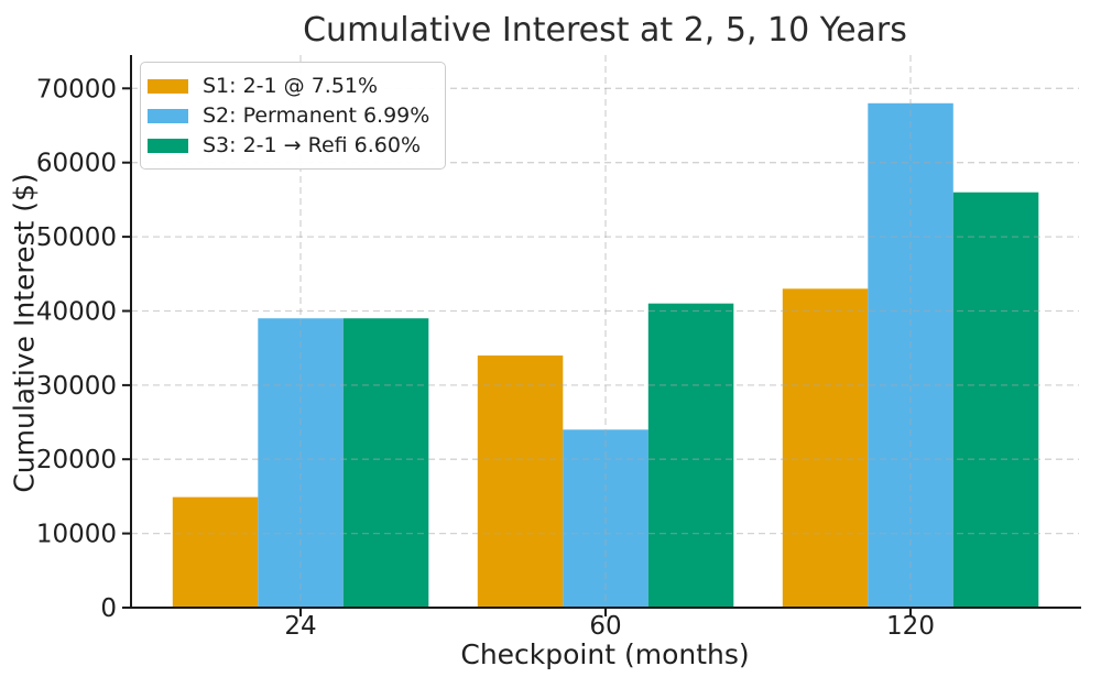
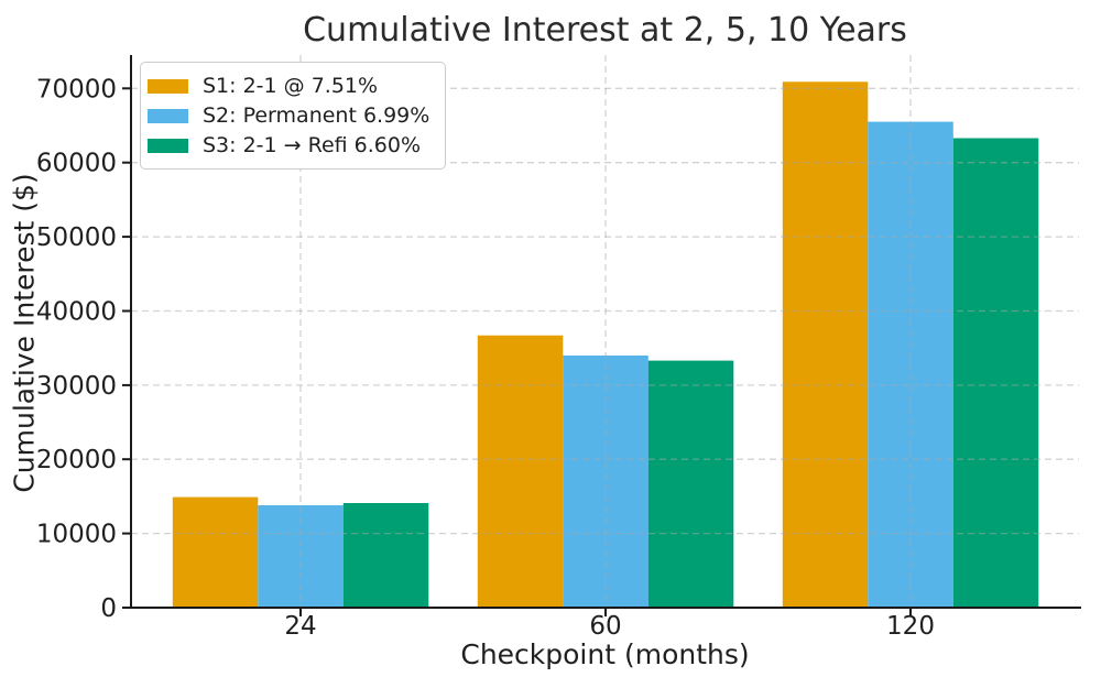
S2: Permanent 6.99%/24: 39000 -> 14000
S3: 2-1 → Refi 6.60%/24: 39000 -> 14000
S1: 2-1 @ 7.51%/60: 34000 -> 37000
S2: Permanent 6.99%/60: 24000 -> 34000
S3: 2-1 → Refi 6.60%/60: 41000 -> 33000
S1: 2-1 @ 7.51%/120: 43000 -> 71000
S2: Permanent 6.99%/120: 68000 -> 66000
S3: 2-1 → Refi 6.60%/120: 56000 -> 63000
